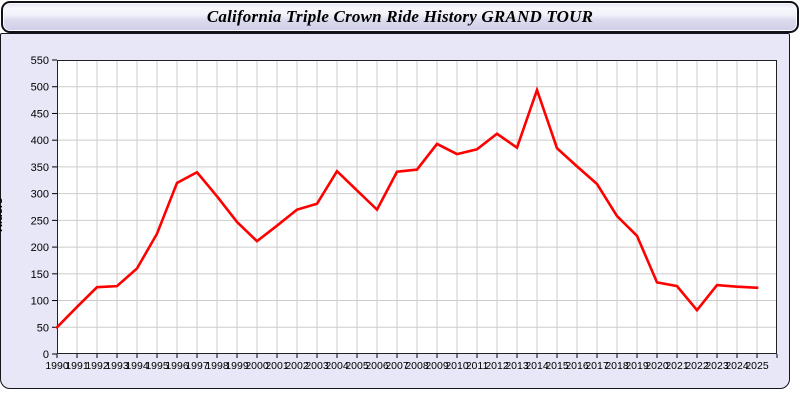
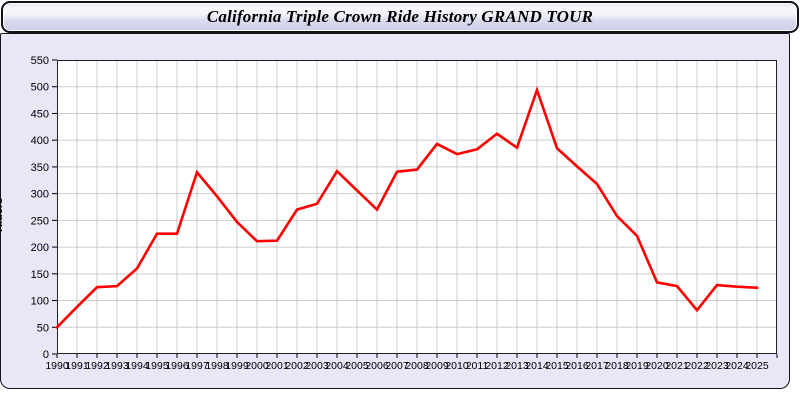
1996: 320 -> 220
2001: 240 -> 210
